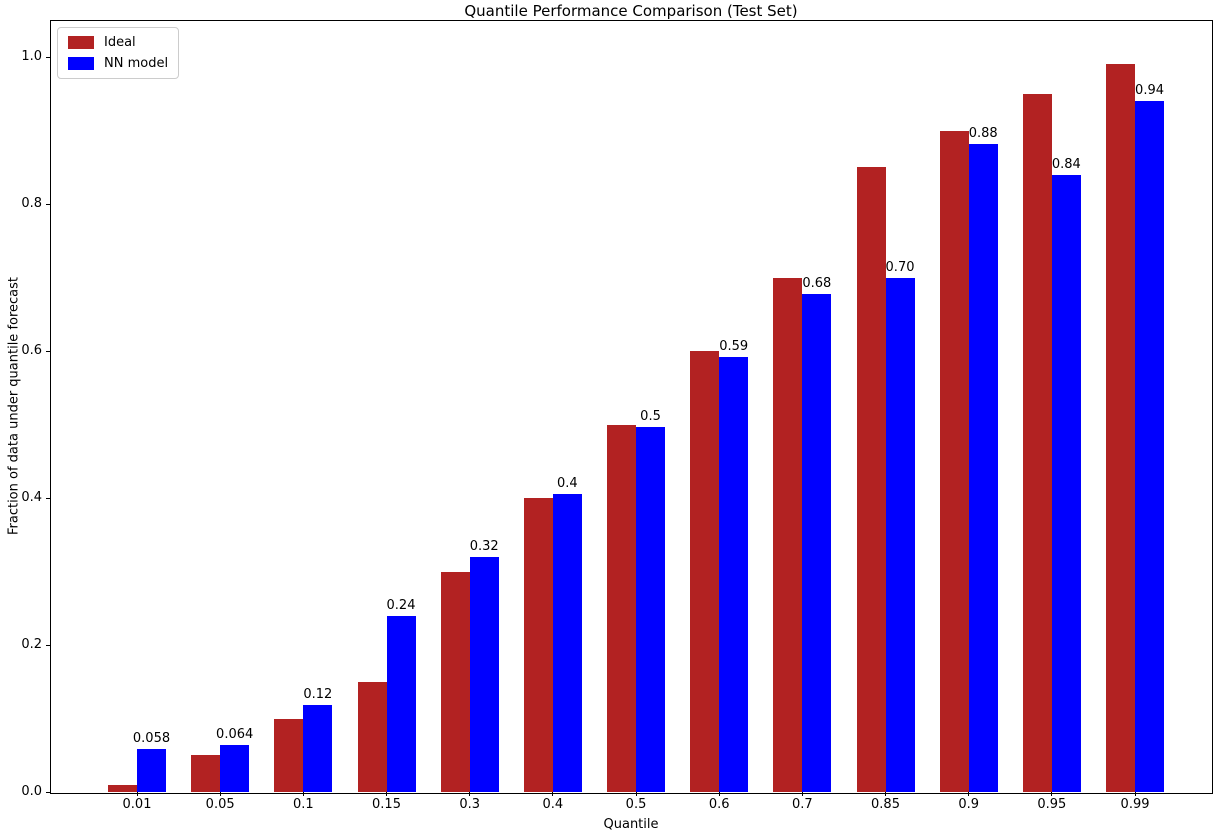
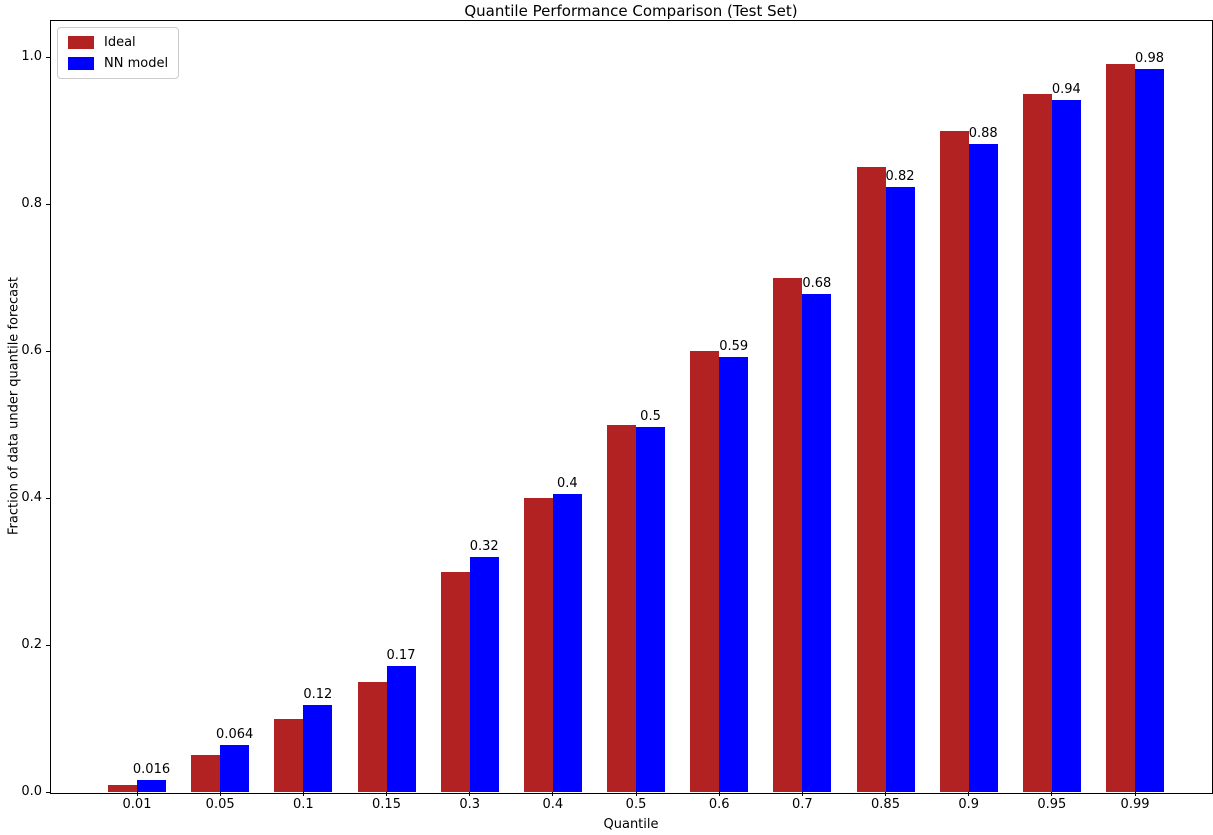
NN model/0.01: 0.058 -> 0.016
NN model/0.15: 0.24 -> 0.17
NN model/0.85: 0.70 -> 0.82
NN model/0.95: 0.84 -> 0.94
NN model/0.99: 0.94 -> 0.98
